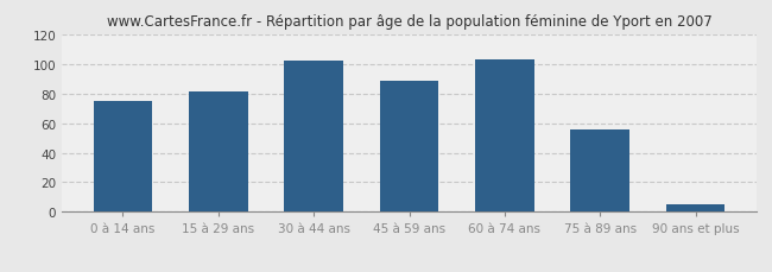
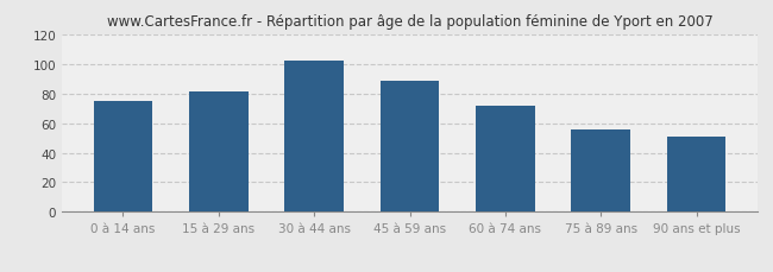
60 à 74 ans: 103 -> 72
90 ans et plus: 5 -> 51
